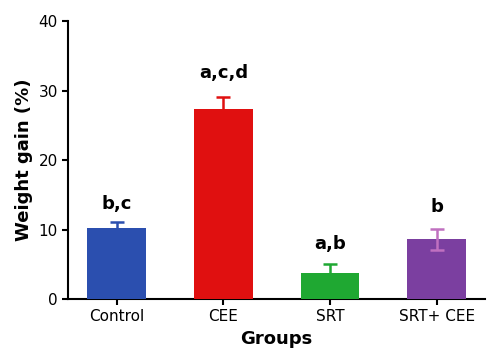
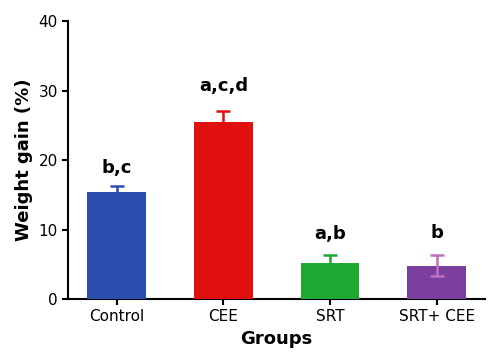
Control: 10.2 -> 15.4
CEE: 27.3 -> 25.4
SRT: 3.8 -> 5.2
SRT+ CEE: 8.6 -> 4.8
